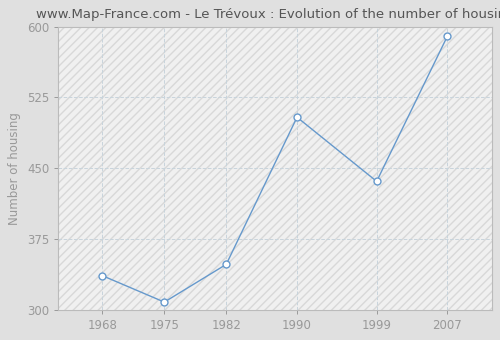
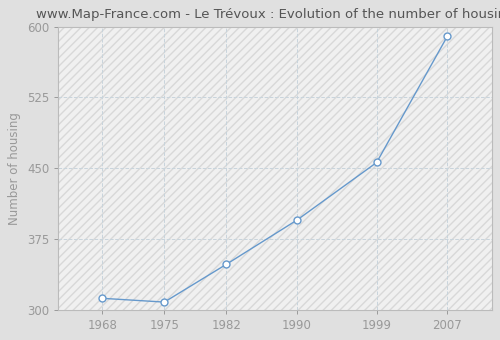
1968: 336 -> 312
1990: 504 -> 395
1999: 436 -> 456
